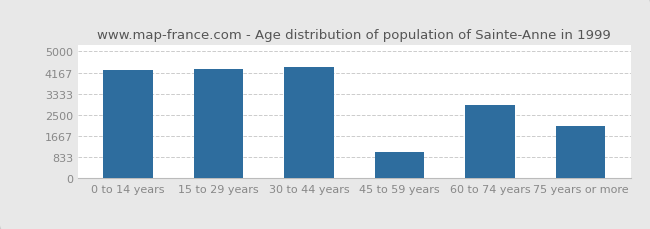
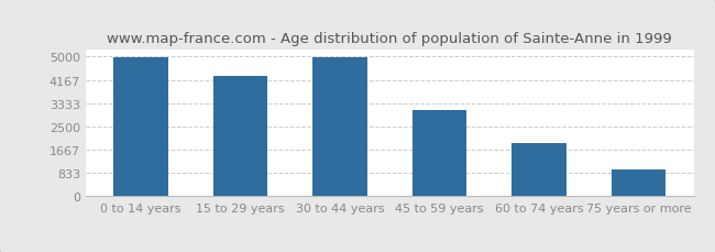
0 to 14 years: 4250 -> 4980
30 to 44 years: 4400 -> 4980
45 to 59 years: 1050 -> 3100
60 to 74 years: 2900 -> 1900
75 years or more: 2050 -> 950
